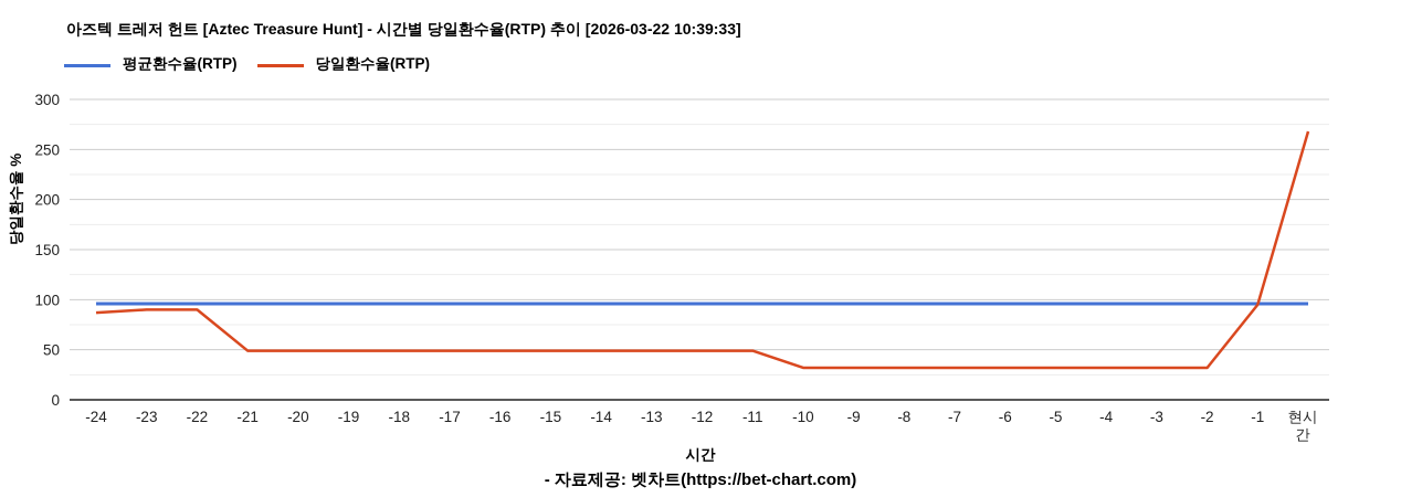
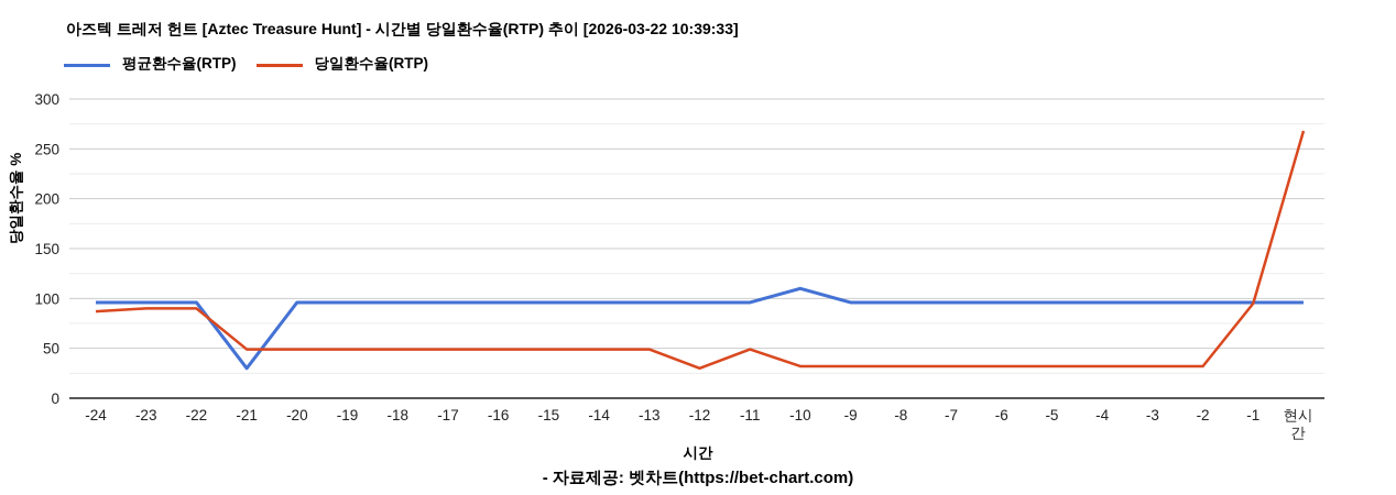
평균환수율(RTP)/-21: 100 -> 30
당일환수율(RTP)/-12: 50 -> 30
평균환수율(RTP)/-10: 100 -> 110
